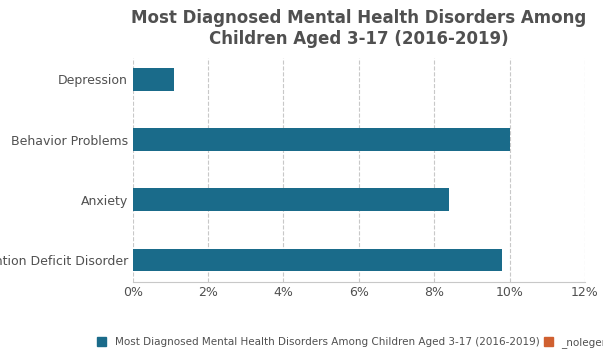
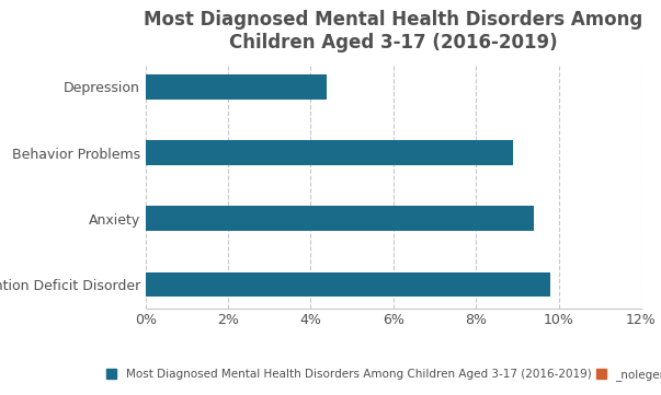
Depression: 1.1% -> 4.4%
Behavior Problems: 10.0% -> 8.9%
Anxiety: 8.4% -> 9.4%
